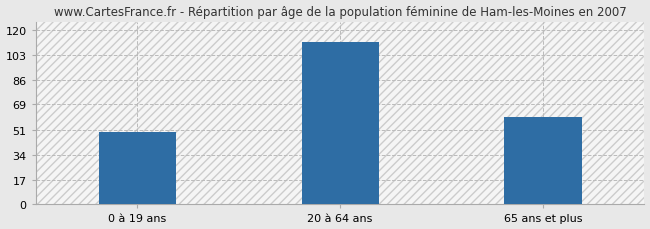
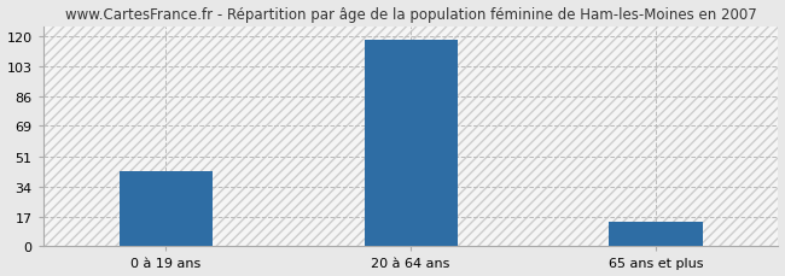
0 à 19 ans: 50 -> 43
20 à 64 ans: 112 -> 118
65 ans et plus: 60 -> 14
